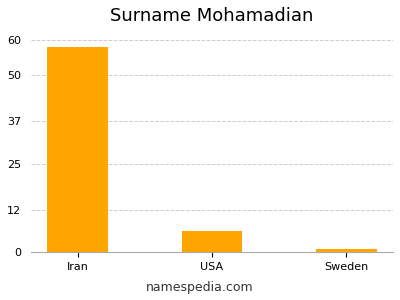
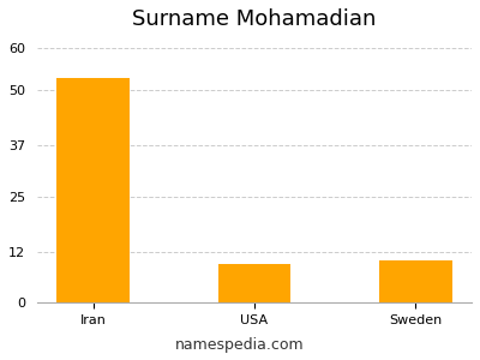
Iran: 58 -> 53
USA: 6 -> 9
Sweden: 1 -> 10
